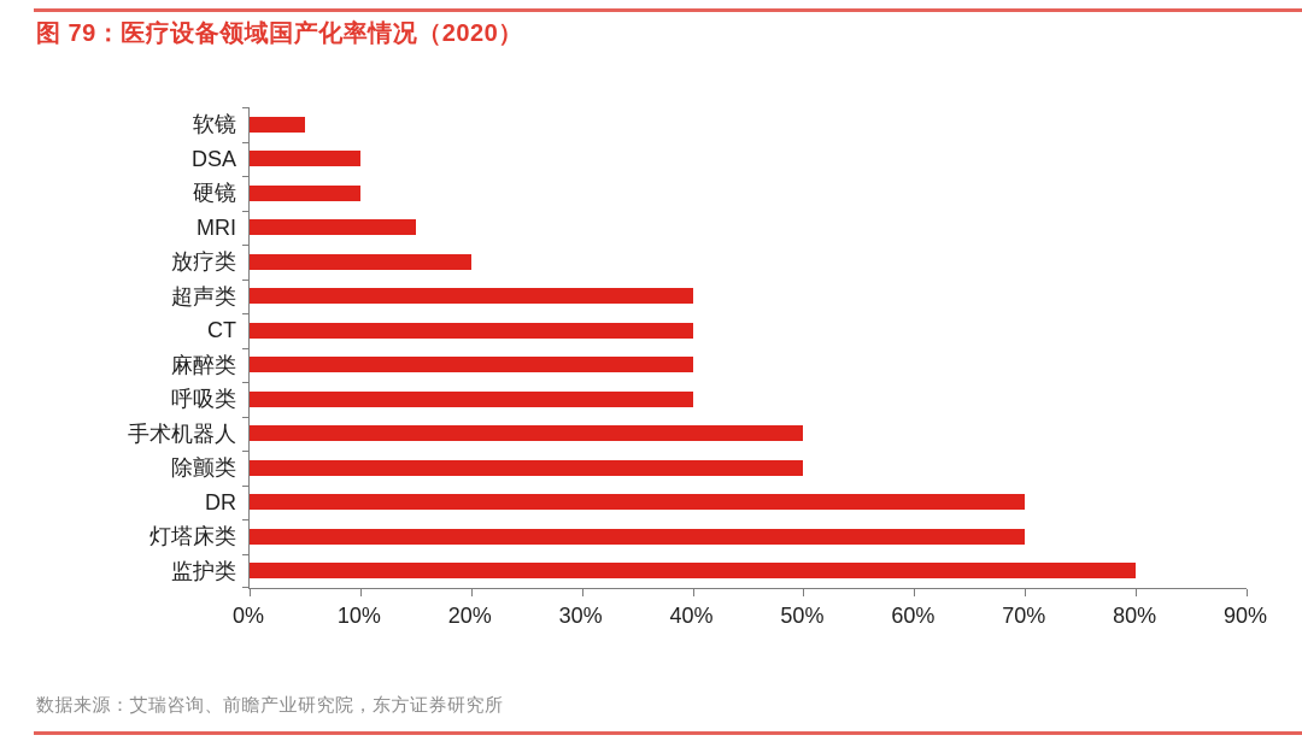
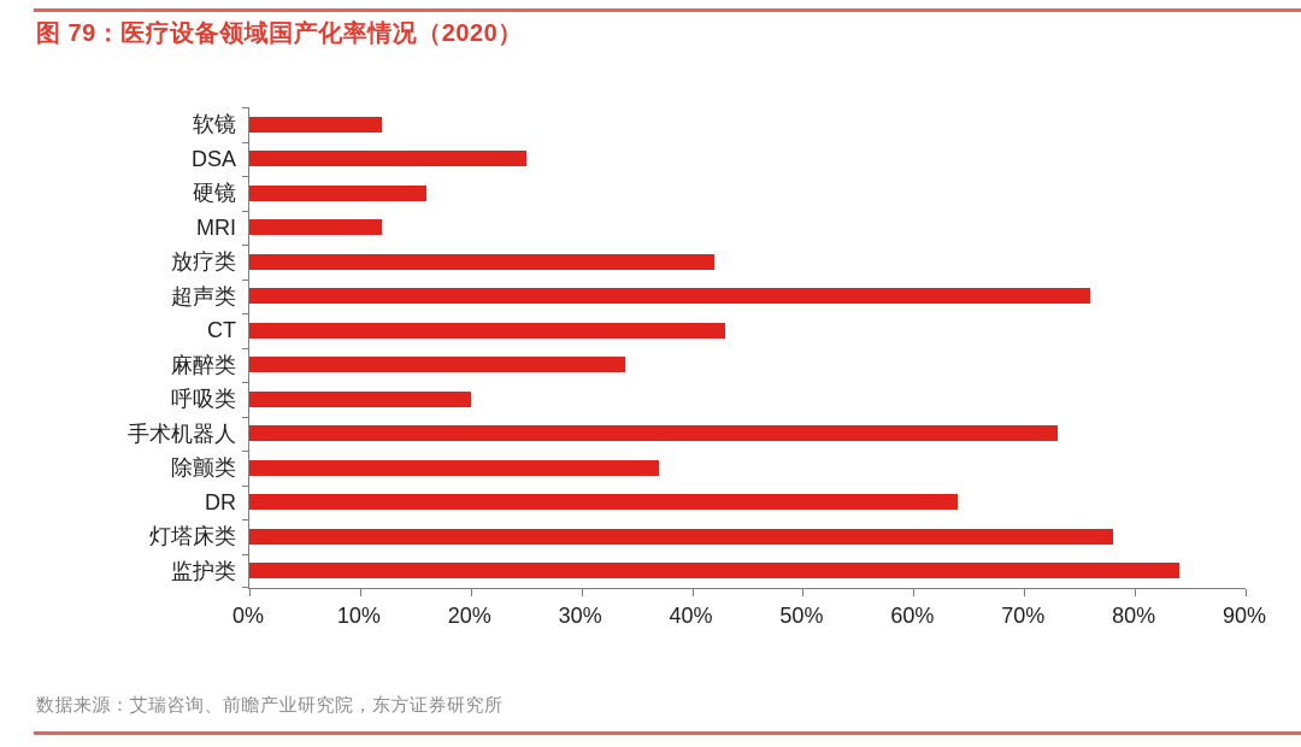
软镜: 5% -> 12%
DSA: 10% -> 25%
硬镜: 10% -> 16%
MRI: 15% -> 12%
放疗类: 20% -> 42%
超声类: 40% -> 76%
CT: 40% -> 43%
麻醉类: 40% -> 34%
呼吸类: 40% -> 20%
手术机器人: 50% -> 73%
除颤类: 50% -> 37%
DR: 70% -> 64%
灯塔床类: 70% -> 78%
监护类: 80% -> 84%
